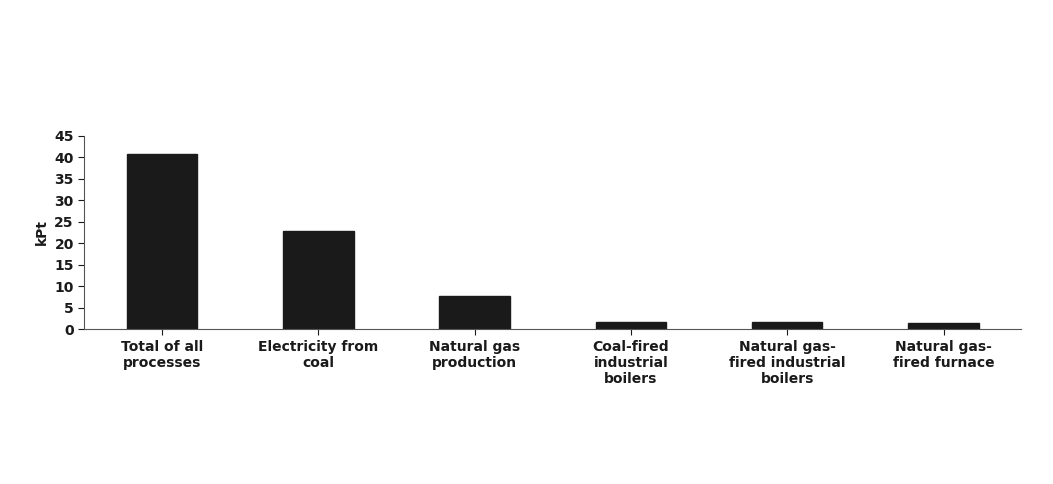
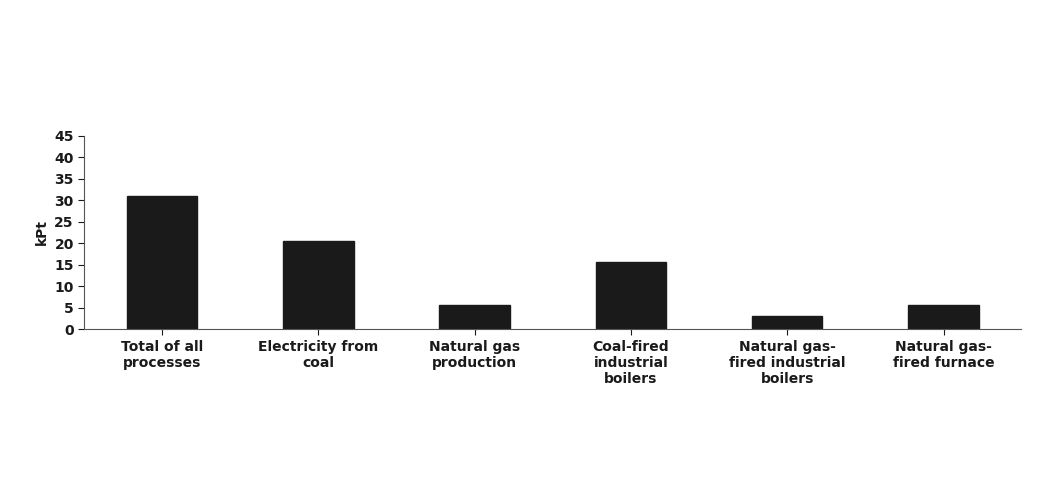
Total of all processes: 40.7 -> 31.0
Electricity from coal: 22.7 -> 20.5
Natural gas production: 7.7 -> 5.5
Coal-fired industrial boilers: 1.6 -> 15.5
Natural gas- fired industrial boilers: 1.6 -> 3.0
Natural gas- fired furnace: 1.4 -> 5.5
